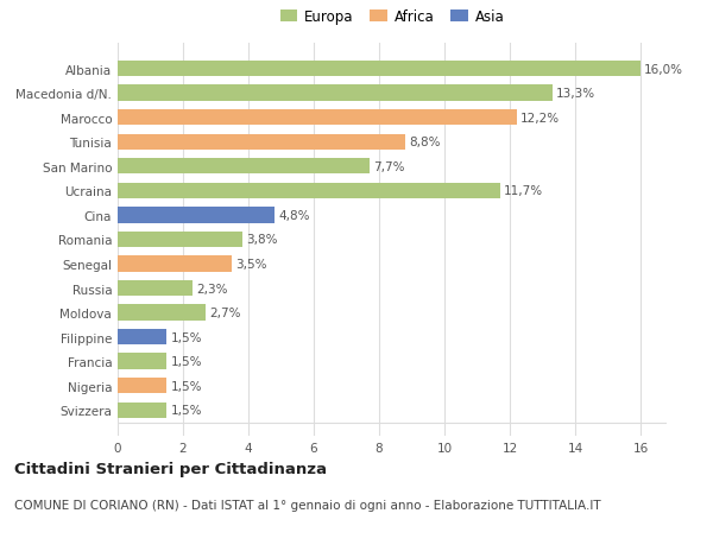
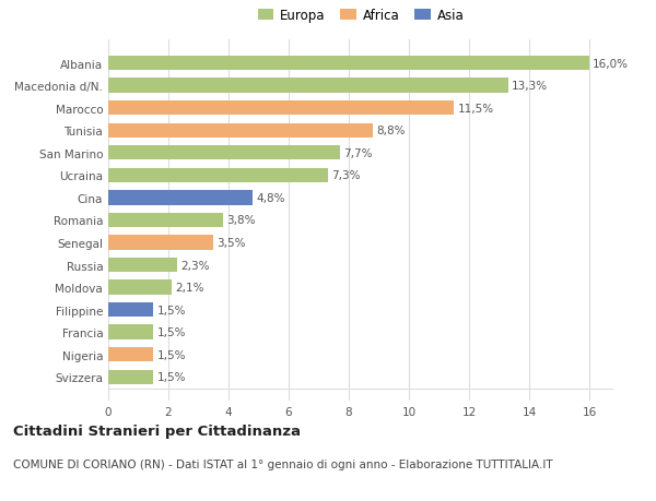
Marocco: 12,2% -> 11,5%
Ucraina: 11,7% -> 7,3%
Moldova: 2,7% -> 2,1%
